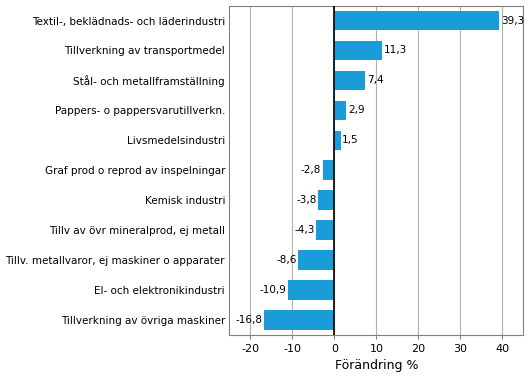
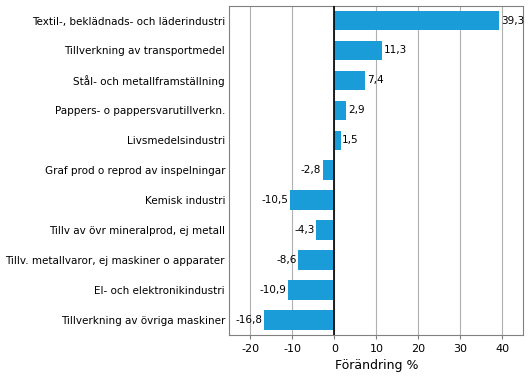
Kemisk industri: -3,8 -> -10,5
